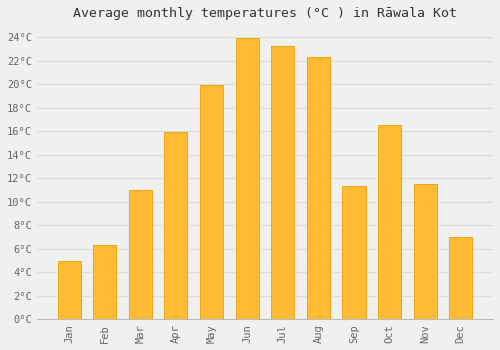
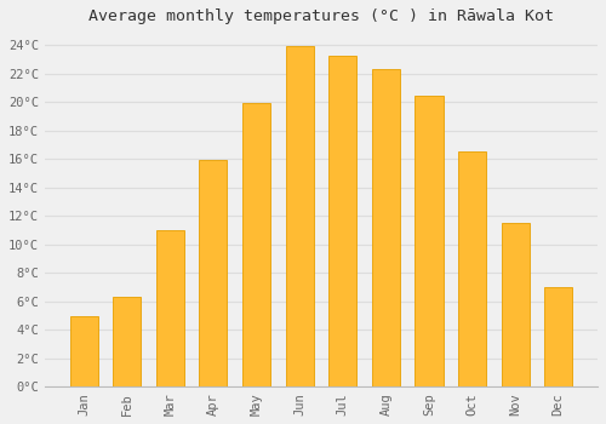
Sep: 11.3°C -> 20.4°C
